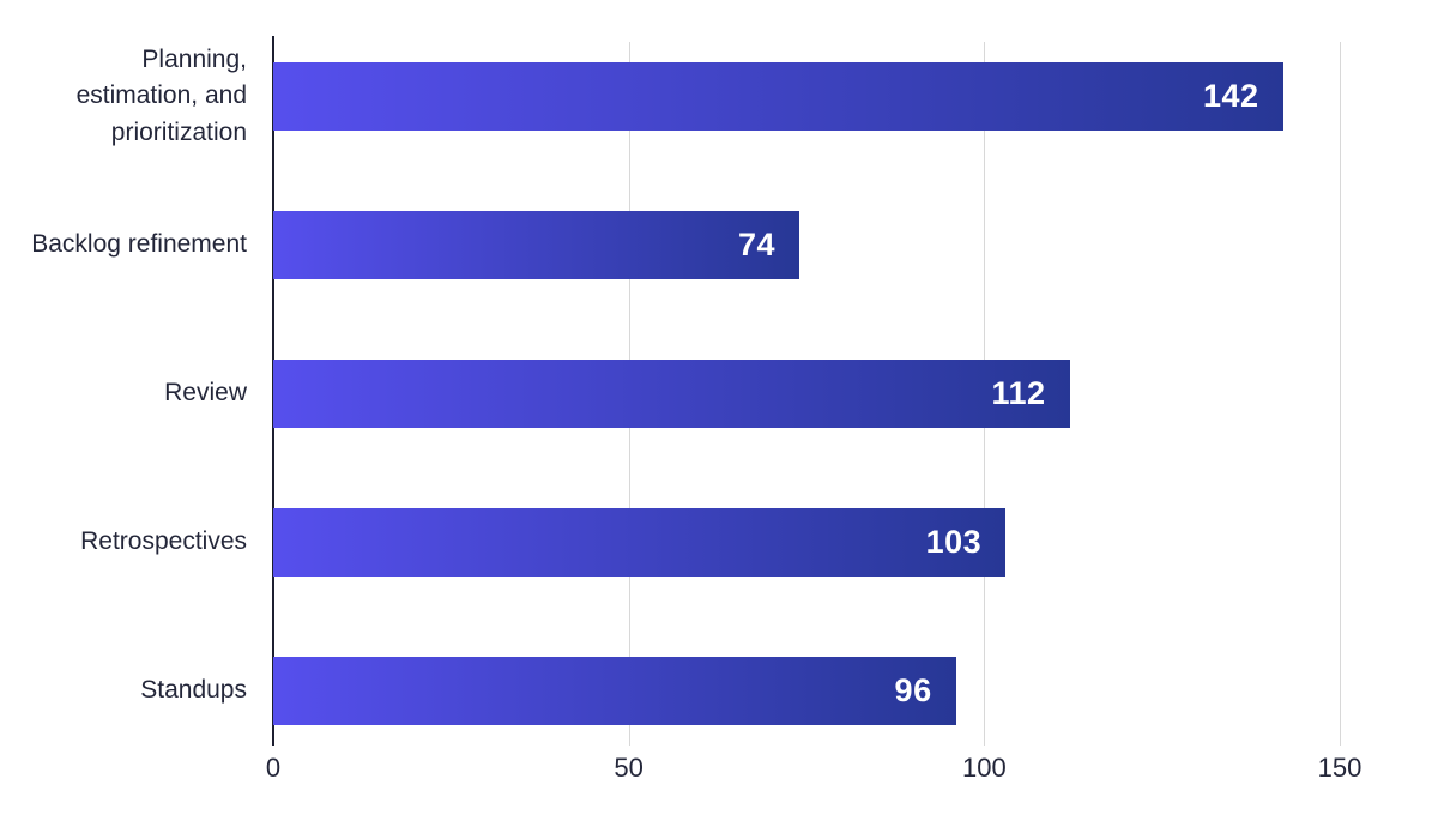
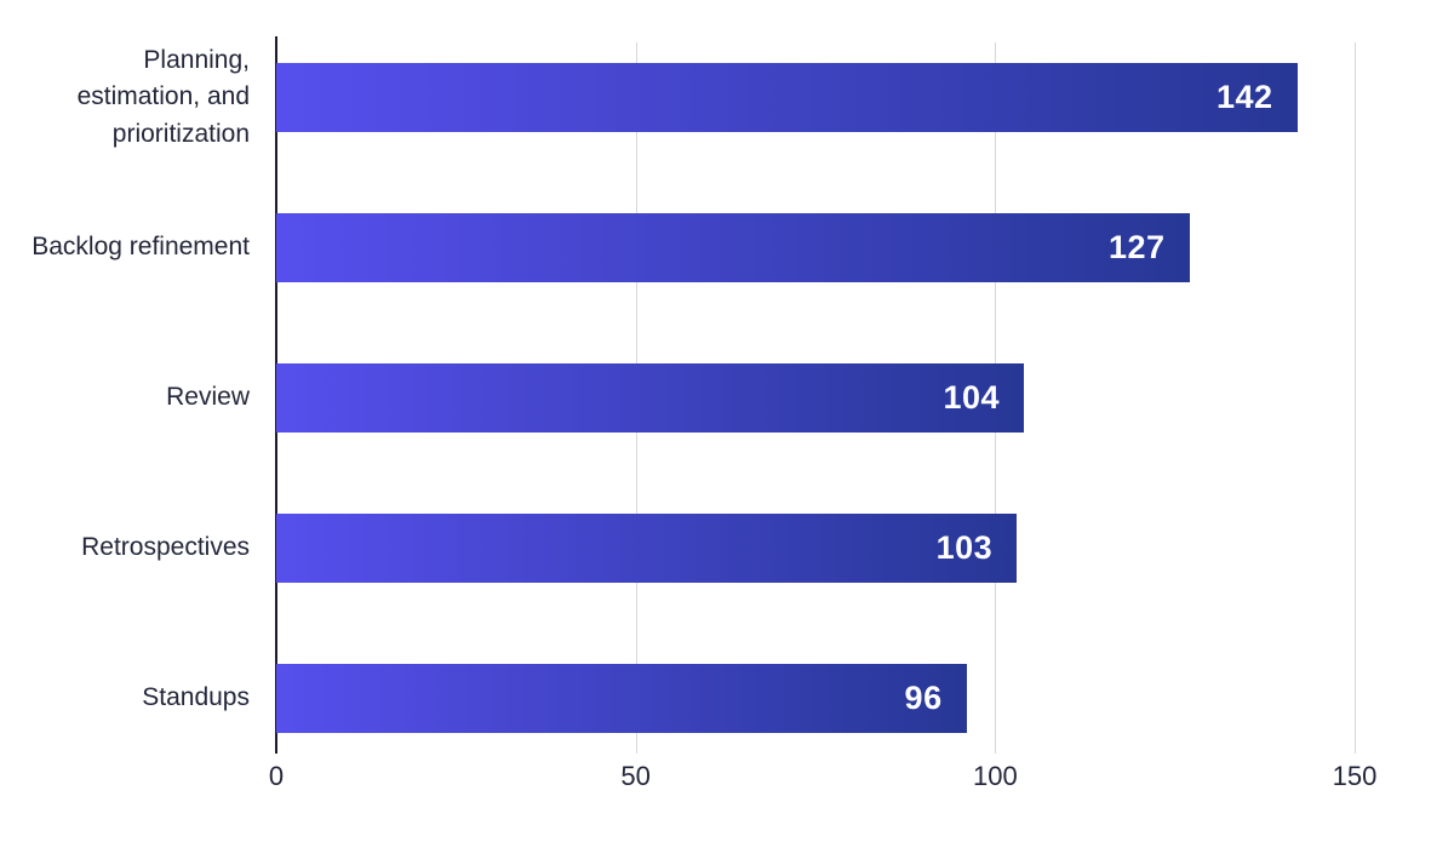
Backlog refinement: 74 -> 127
Review: 112 -> 104
